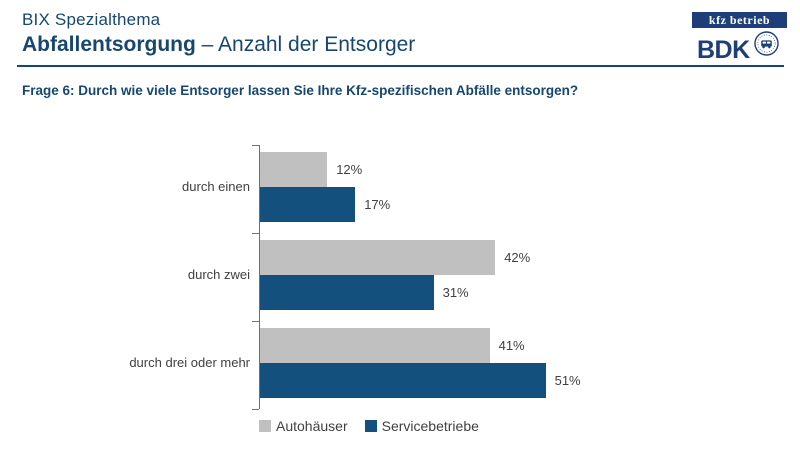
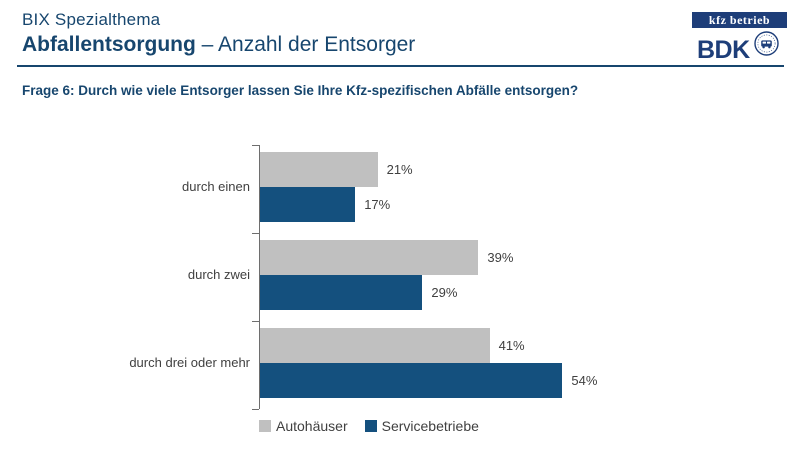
Autohäuser/durch einen: 12% -> 21%
Autohäuser/durch zwei: 42% -> 39%
Servicebetriebe/durch zwei: 31% -> 29%
Servicebetriebe/durch drei oder mehr: 51% -> 54%
